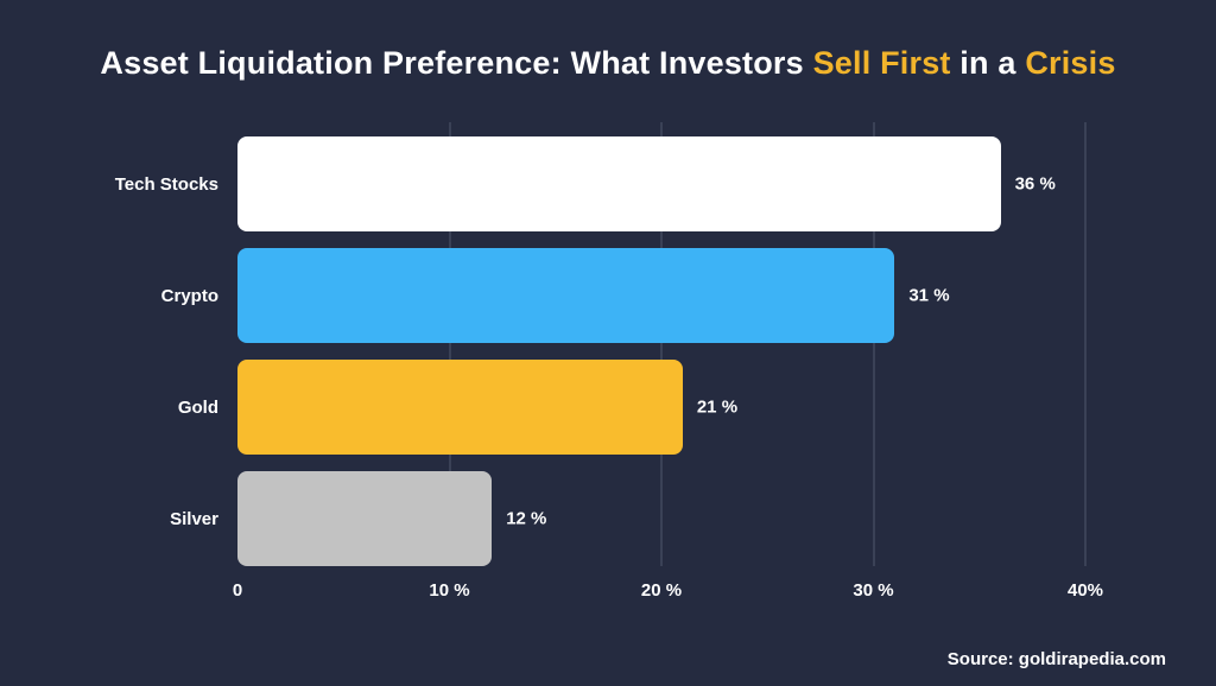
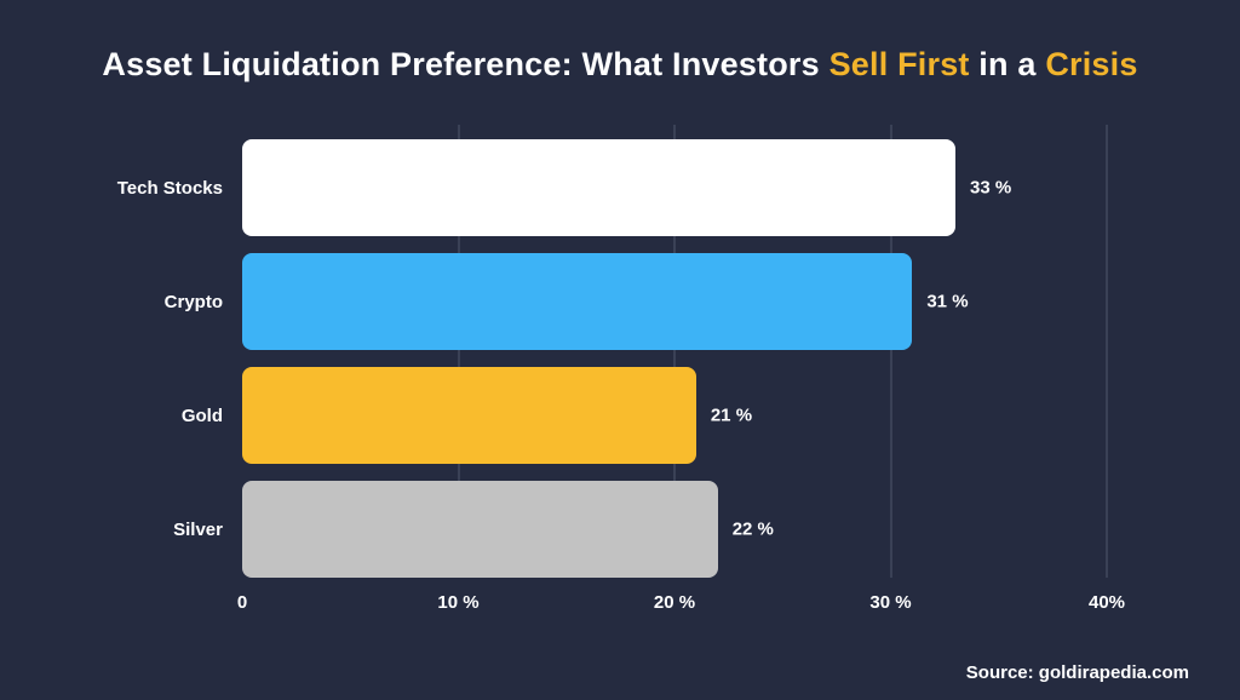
Tech Stocks: 36 -> 33
Silver: 12 -> 22
